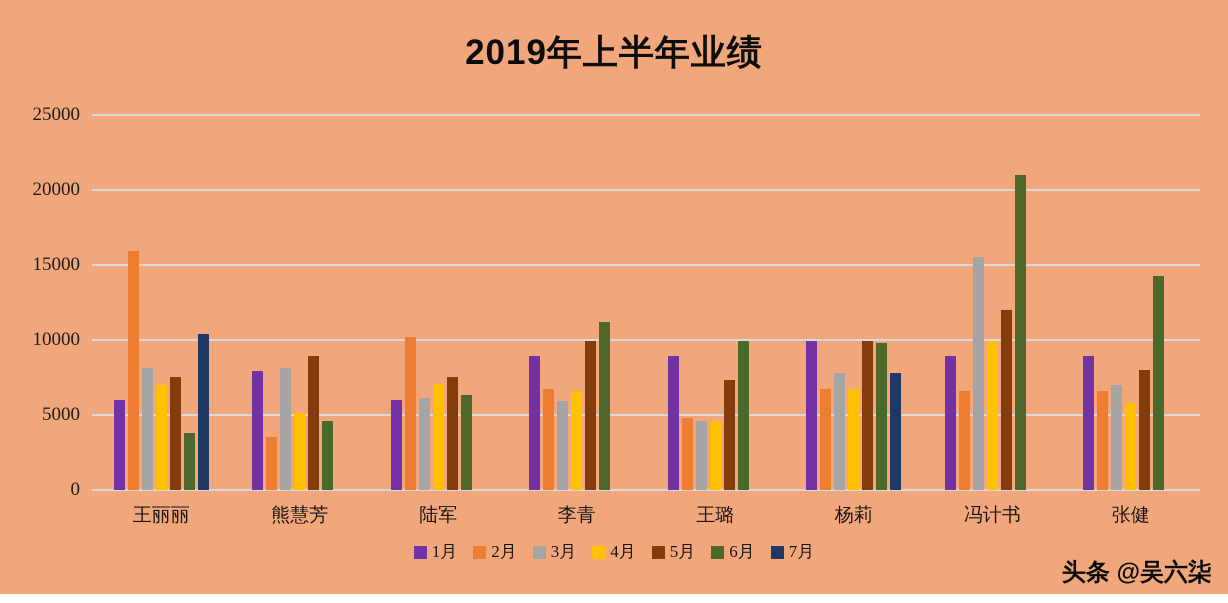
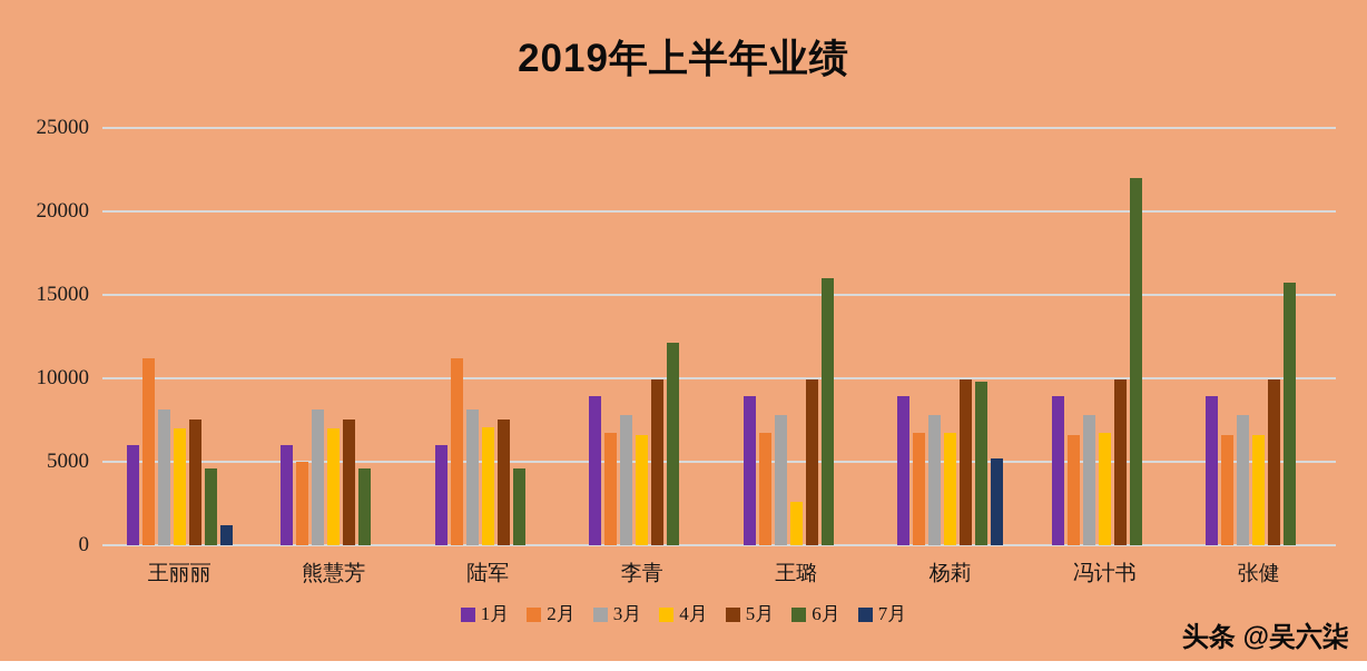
2月/王丽丽: 15900 -> 11200
6月/王丽丽: 3800 -> 4600
7月/王丽丽: 10400 -> 1200
1月/熊慧芳: 7900 -> 6000
2月/熊慧芳: 3500 -> 5000
4月/熊慧芳: 5100 -> 7000
5月/熊慧芳: 8900 -> 7500
2月/陆军: 10200 -> 11200
3月/陆军: 6100 -> 8100
6月/陆军: 6300 -> 4600
3月/李青: 5900 -> 7800
6月/李青: 11200 -> 12100
2月/王璐: 4800 -> 6700
3月/王璐: 4600 -> 7800
4月/王璐: 4600 -> 2600
5月/王璐: 7300 -> 9900
6月/王璐: 9900 -> 16000
1月/杨莉: 9900 -> 8900
7月/杨莉: 7800 -> 5200
3月/冯计书: 15500 -> 7800
4月/冯计书: 9900 -> 6700
5月/冯计书: 12000 -> 9900
6月/冯计书: 21000 -> 22000
3月/张健: 7000 -> 7800
4月/张健: 5800 -> 6600
5月/张健: 8000 -> 9900
6月/张健: 14300 -> 15700
